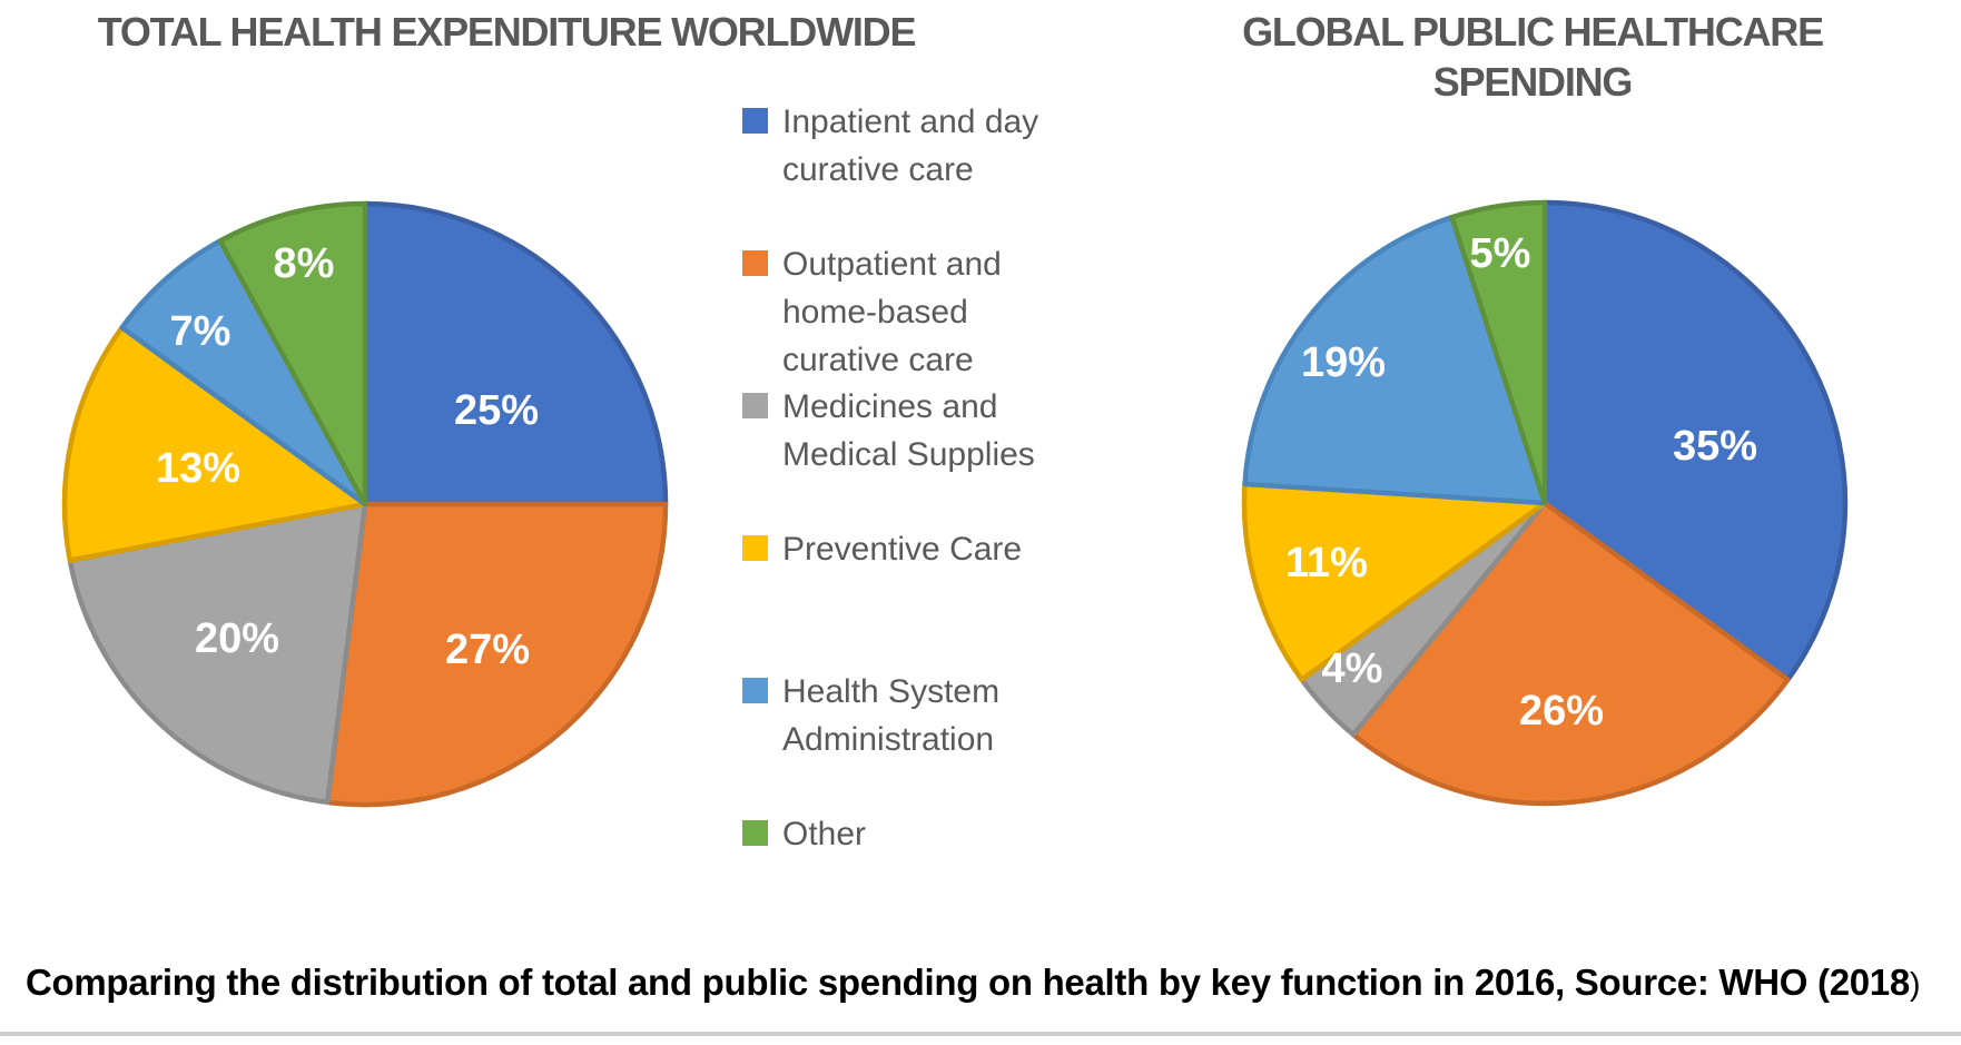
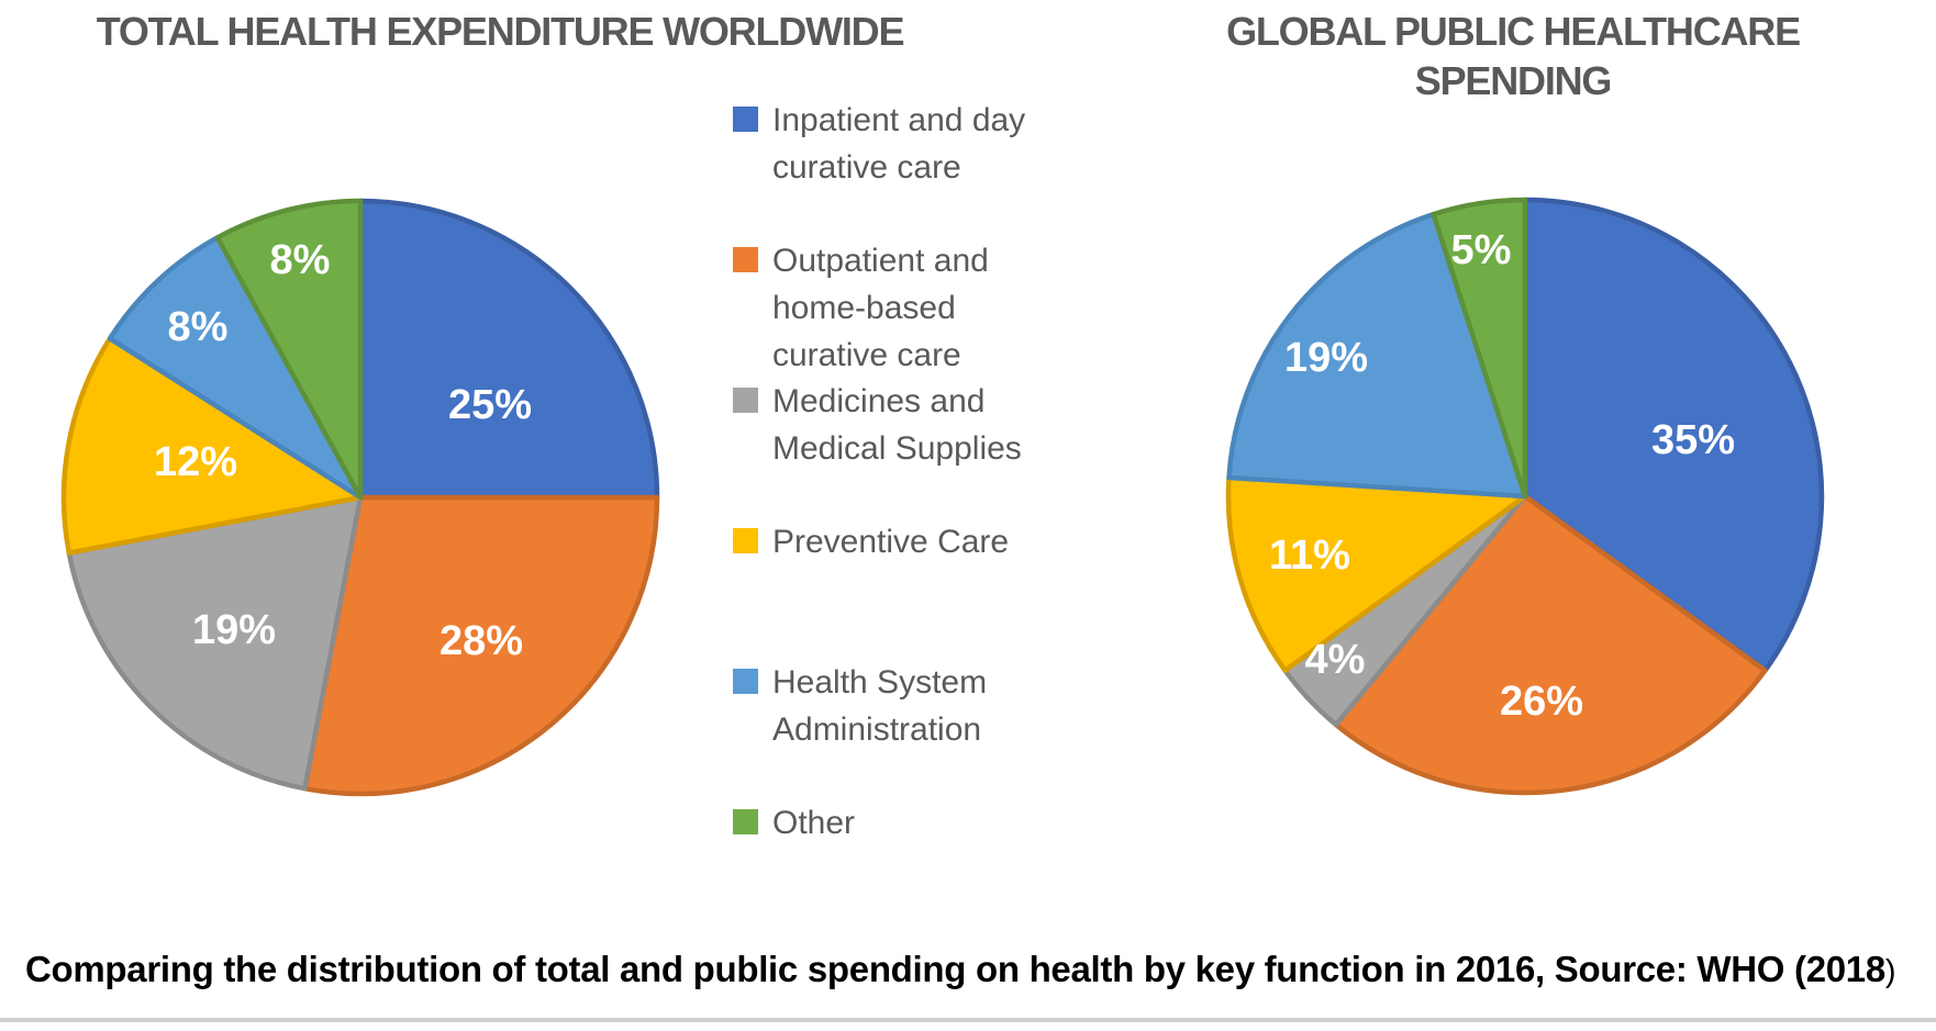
TOTAL HEALTH EXPENDITURE WORLDWIDE/Outpatient and home-based curative care: 27% -> 28%
TOTAL HEALTH EXPENDITURE WORLDWIDE/Medicines and Medical Supplies: 20% -> 19%
TOTAL HEALTH EXPENDITURE WORLDWIDE/Preventive Care: 13% -> 12%
TOTAL HEALTH EXPENDITURE WORLDWIDE/Health System Administration: 7% -> 8%
